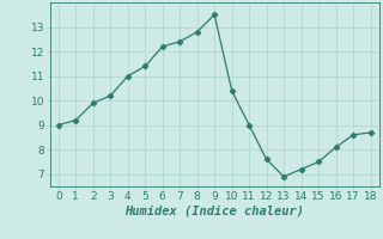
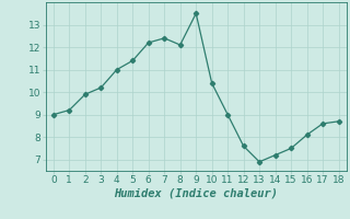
8: 12.8 -> 12.1
